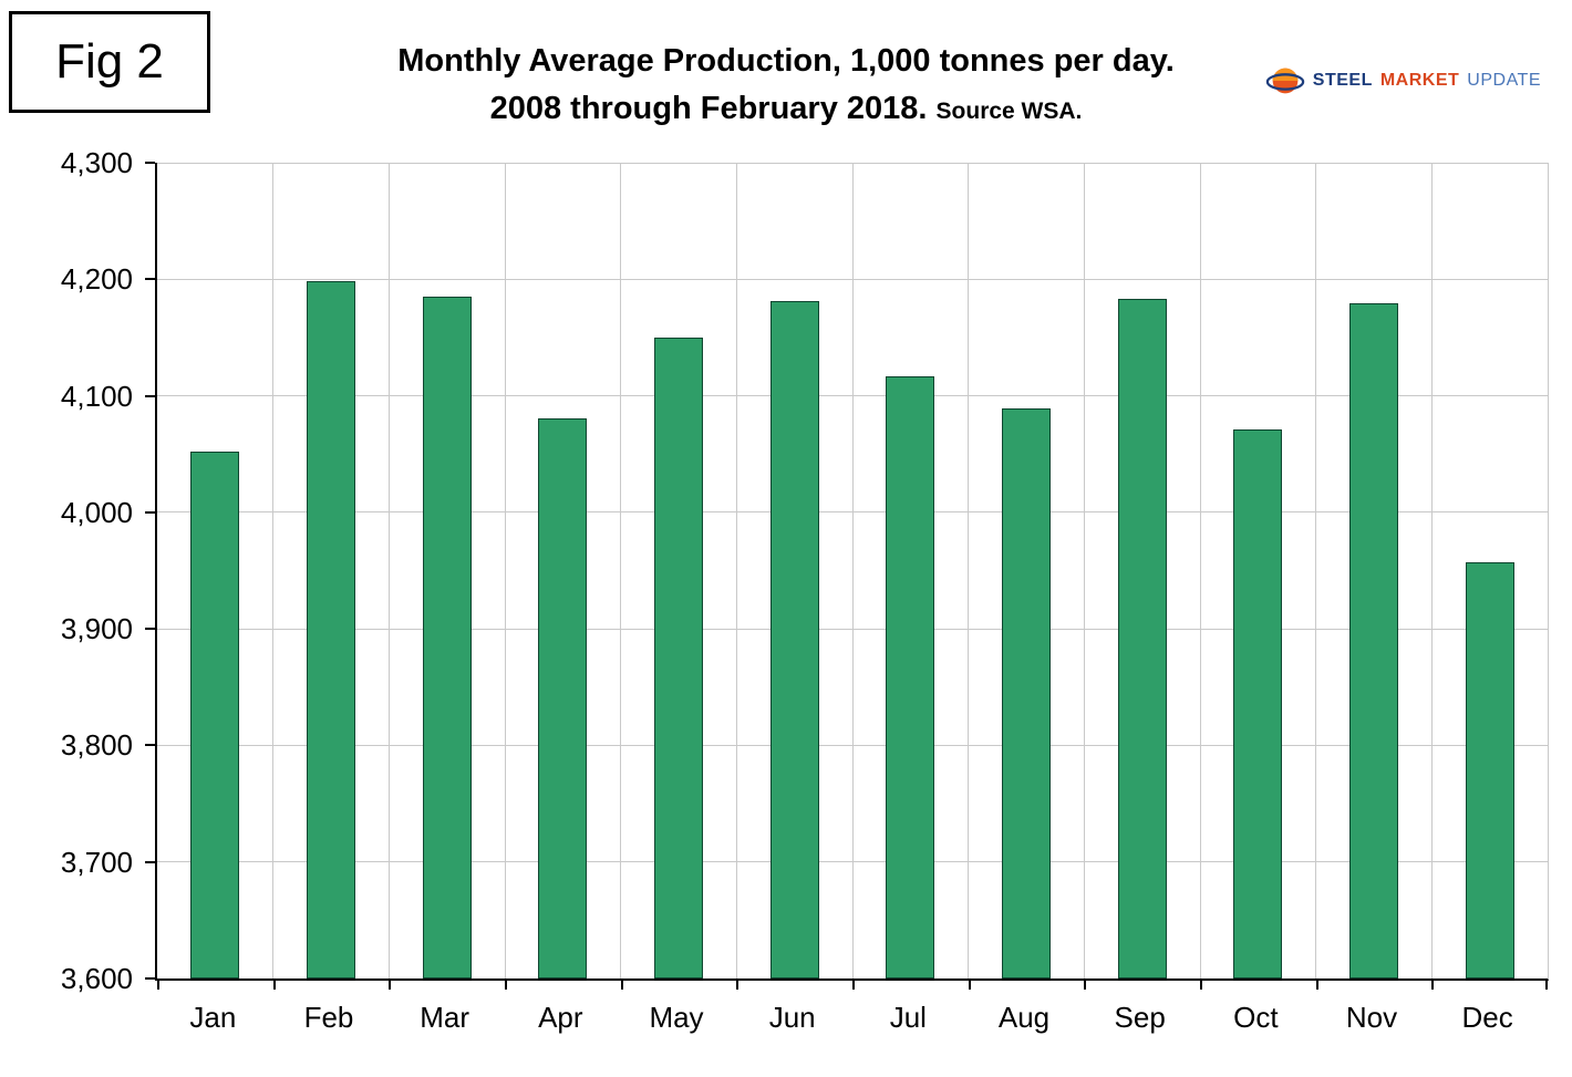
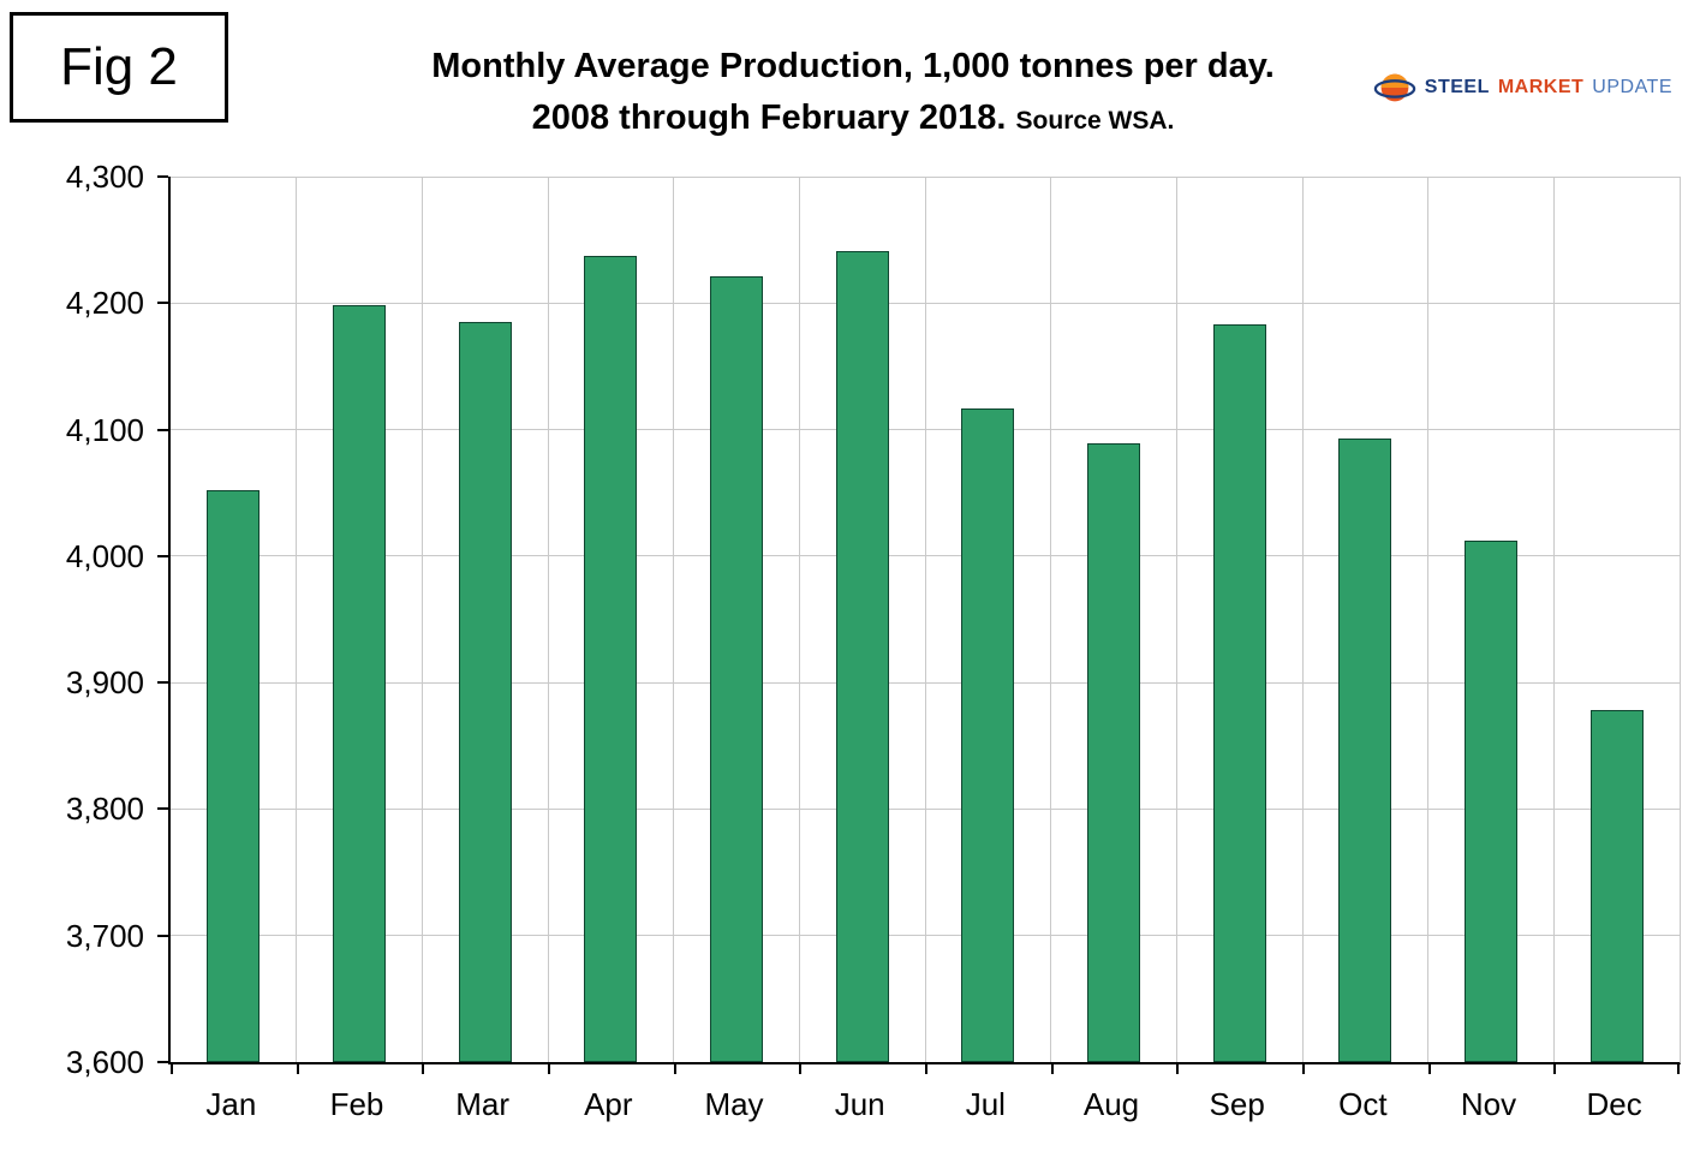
Apr: 4081 -> 4237
May: 4150 -> 4221
Jun: 4181 -> 4241
Oct: 4071 -> 4093
Nov: 4179 -> 4012
Dec: 3957 -> 3878
